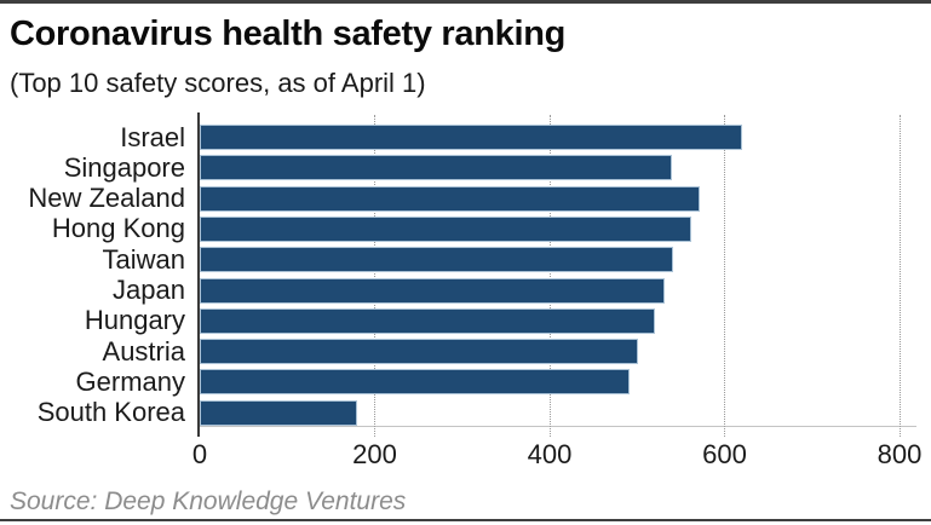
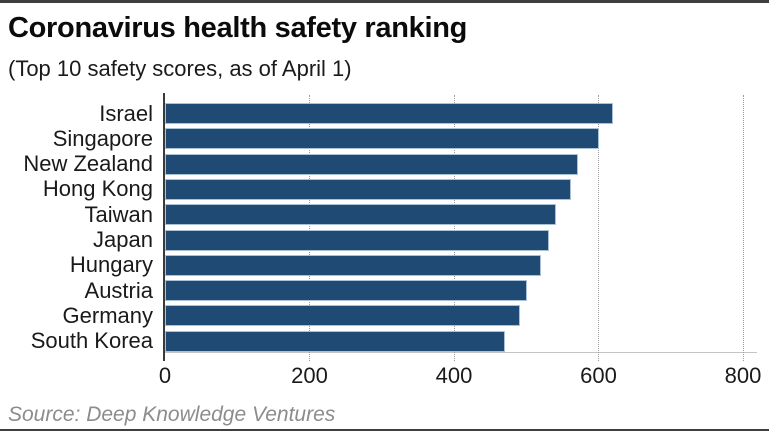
Singapore: 540 -> 600
South Korea: 180 -> 470
